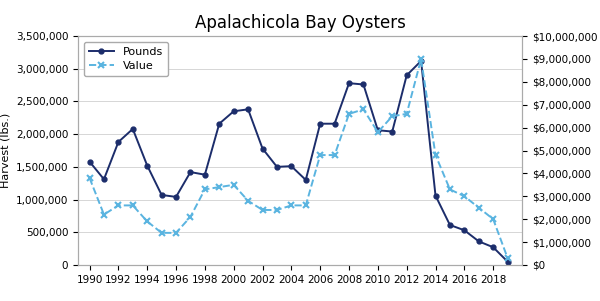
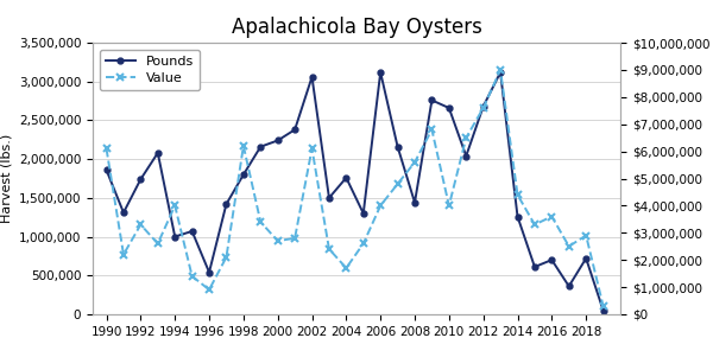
Pounds/1990: 1,580,000 -> 1,860,000
Value/1990: $3,800,000 -> $6,100,000
Pounds/1992: 1,880,000 -> 1,740,000
Value/1992: $2,600,000 -> $3,300,000
Pounds/1994: 1,520,000 -> 1,000,000
Value/1994: $1,900,000 -> $4,000,000
Pounds/1996: 1,040,000 -> 540,000
Value/1996: $1,400,000 -> $900,000
Pounds/1998: 1,380,000 -> 1,800,000
Value/1998: $3,300,000 -> $6,200,000
Pounds/2000: 2,350,000 -> 2,240,000
Value/2000: $3,500,000 -> $2,700,000
Pounds/2002: 1,780,000 -> 3,060,000
Value/2002: $2,400,000 -> $6,100,000
Pounds/2004: 1,510,000 -> 1,760,000
Value/2004: $2,600,000 -> $1,700,000
Pounds/2006: 2,160,000 -> 3,120,000
Value/2006: $4,800,000 -> $4,000,000
Pounds/2008: 2,780,000 -> 1,440,000
Value/2008: $6,600,000 -> $5,600,000
Pounds/2010: 2,060,000 -> 2,660,000
Value/2010: $5,800,000 -> $4,000,000
Pounds/2012: 2,900,000 -> 2,680,000
Value/2012: $6,600,000 -> $7,600,000
Pounds/2014: 1,060,000 -> 1,260,000
Value/2014: $4,800,000 -> $4,400,000
Pounds/2016: 530,000 -> 700,000
Value/2016: $3,000,000 -> $3,600,000
Pounds/2018: 270,000 -> 720,000
Value/2018: $2,000,000 -> $2,900,000
